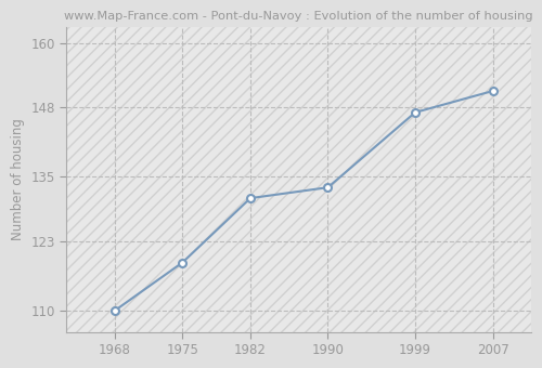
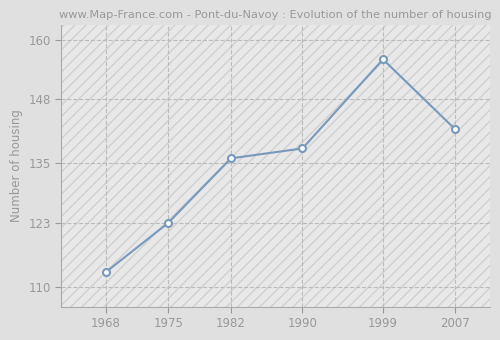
1968: 110 -> 113
1975: 119 -> 123
1982: 131 -> 136
1990: 133 -> 138
1999: 147 -> 156
2007: 151 -> 142
